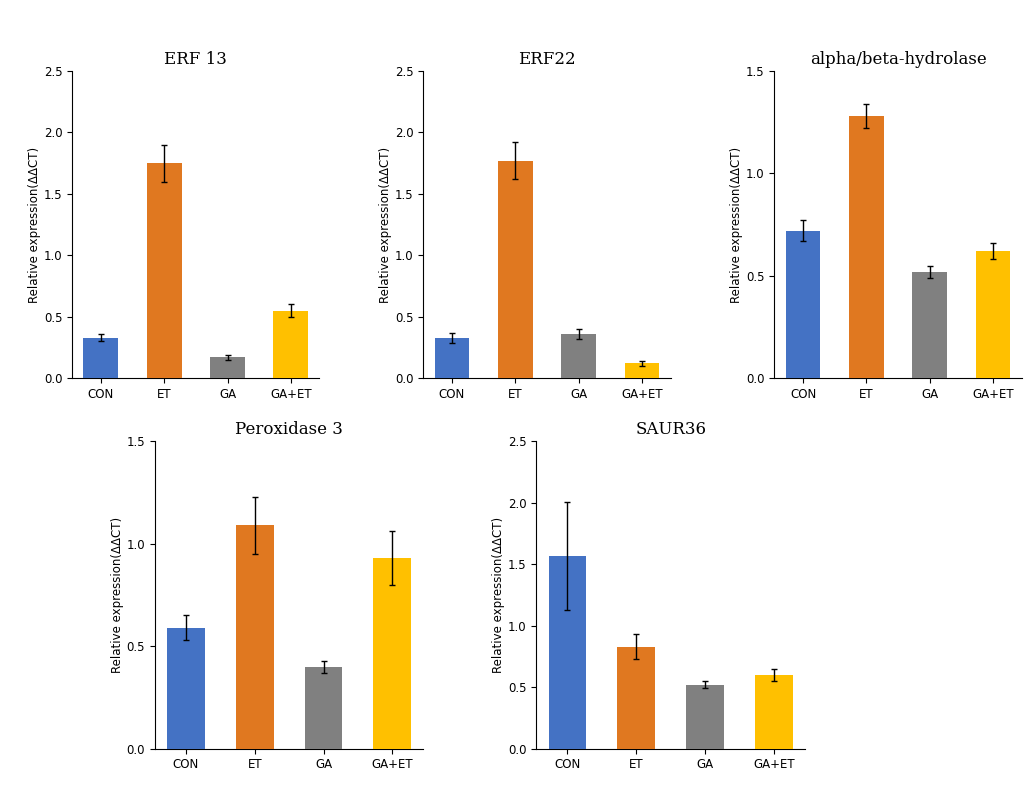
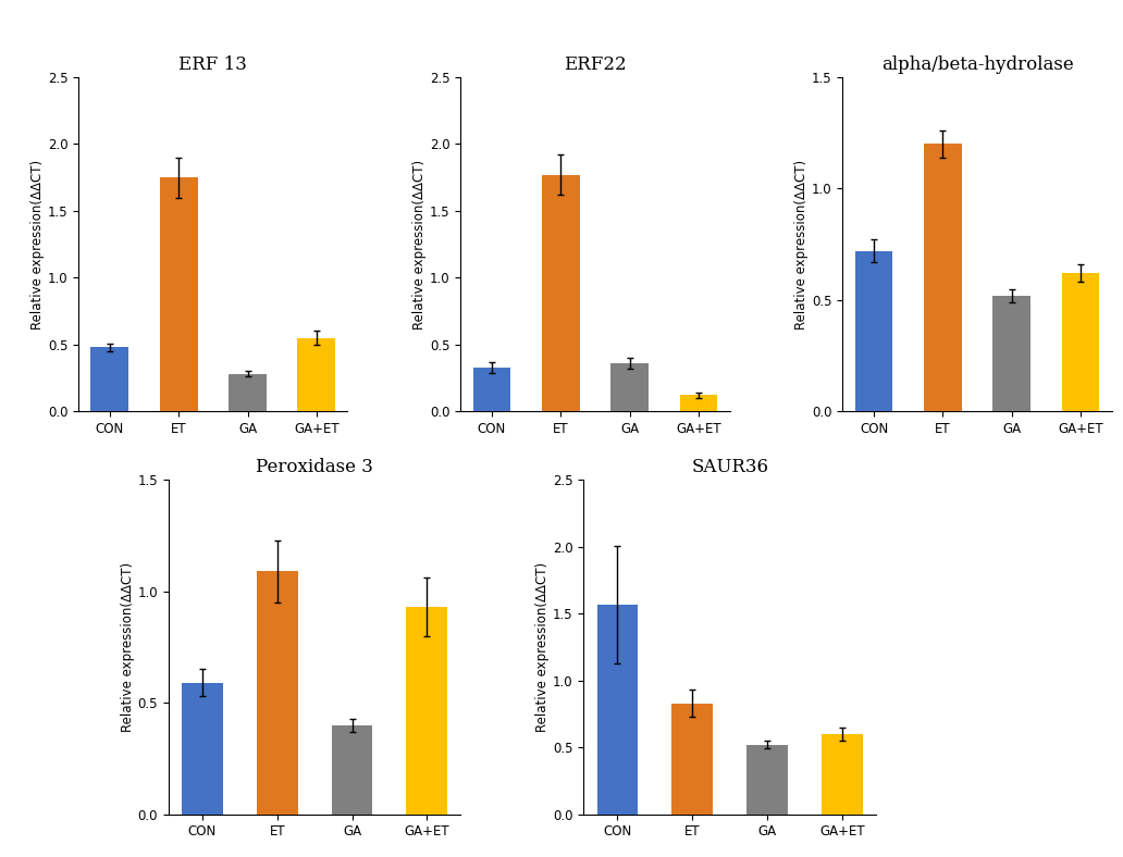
ERF 13/CON: 0.33 -> 0.48
ERF 13/GA: 0.17 -> 0.28
alpha/beta-hydrolase/ET: 1.28 -> 1.20
